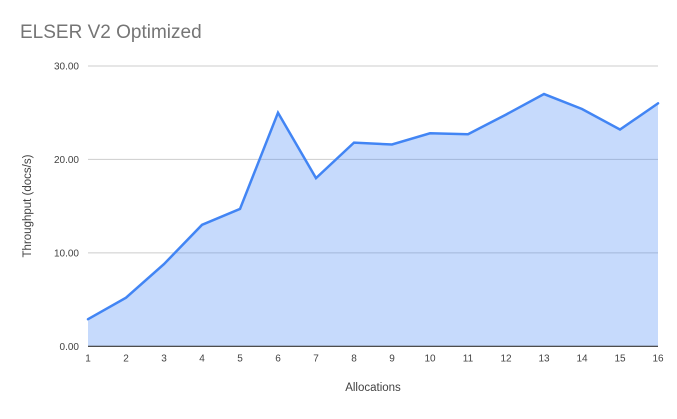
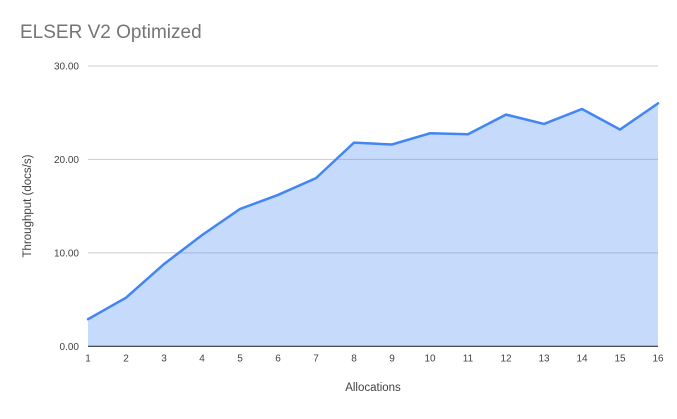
4: 13 -> 12
6: 25 -> 16
13: 27 -> 24
